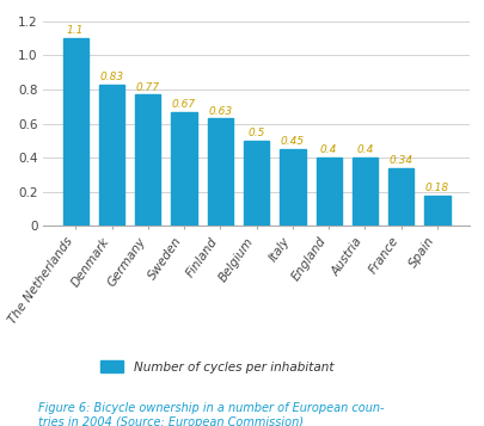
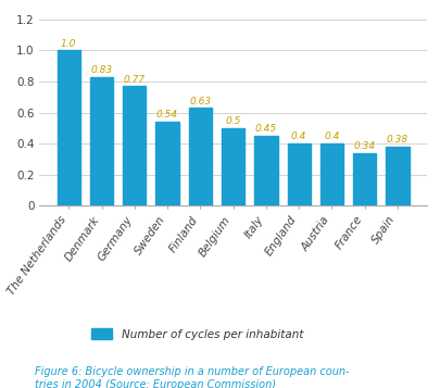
The Netherlands: 1.1 -> 1.0
Sweden: 0.67 -> 0.54
Spain: 0.18 -> 0.38
